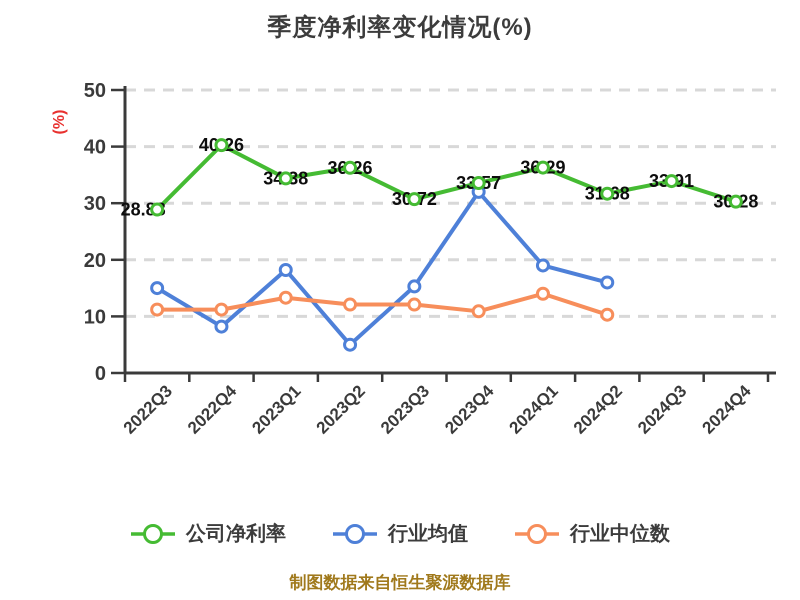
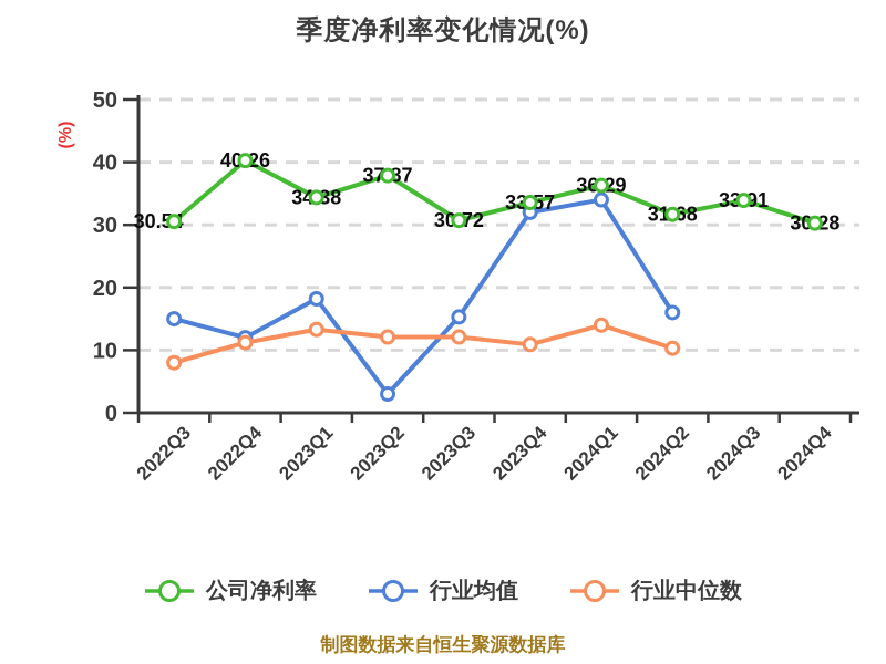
公司净利率/2022Q3: 28.88 -> 30.54
行业中位数/2022Q3: 11 -> 8
行业均值/2022Q4: 8 -> 12
公司净利率/2023Q2: 36.26 -> 37.87
行业均值/2023Q2: 5 -> 3
行业均值/2024Q1: 19 -> 34
